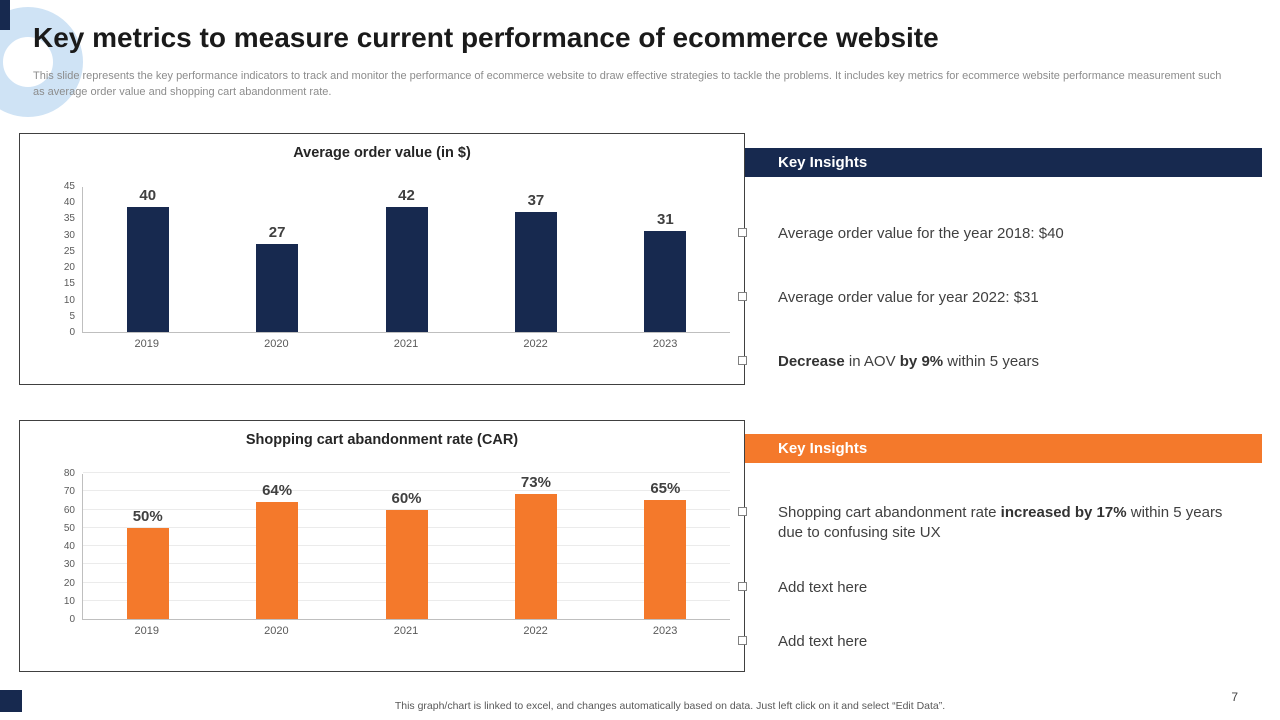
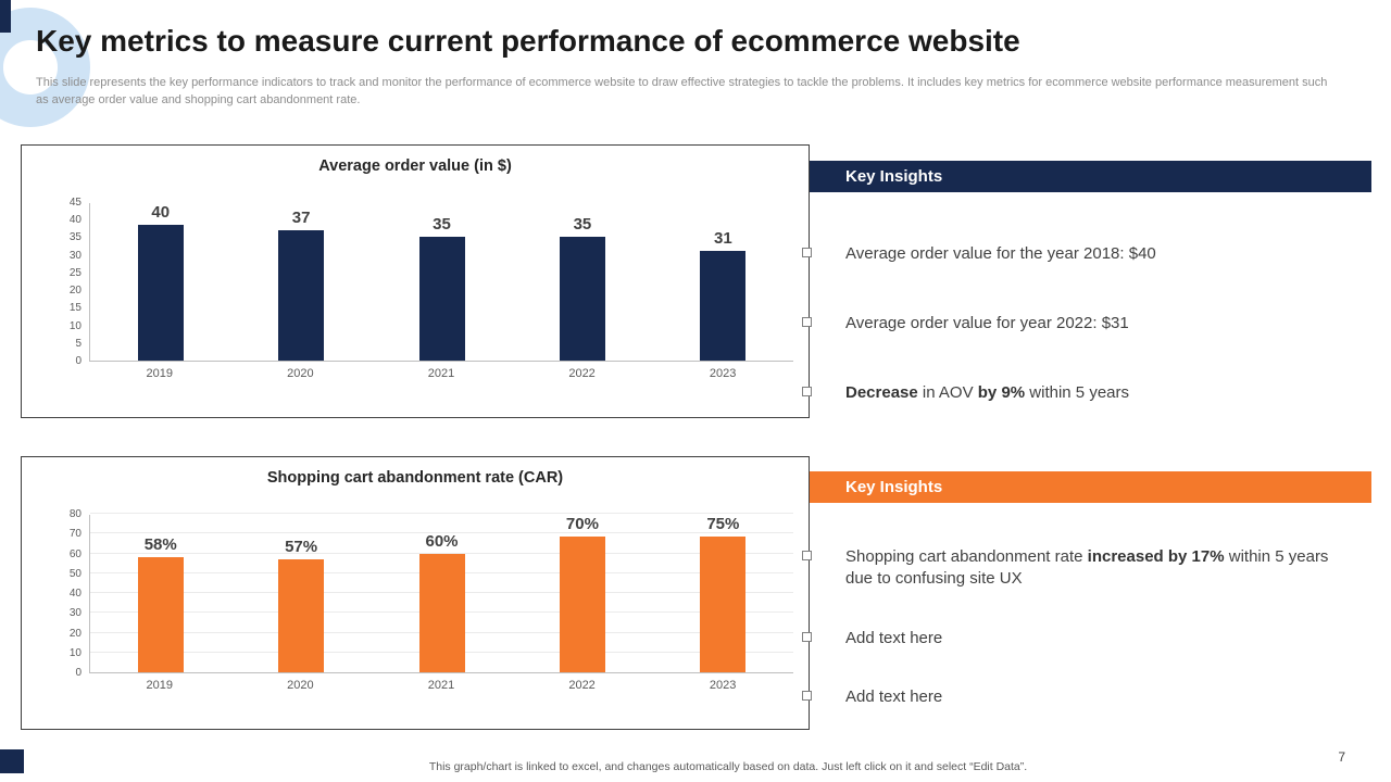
Average order value (in $)/2020: 27 -> 37
Average order value (in $)/2021: 42 -> 35
Average order value (in $)/2022: 37 -> 35
Shopping cart abandonment rate (CAR)/2019: 50% -> 58%
Shopping cart abandonment rate (CAR)/2020: 64% -> 57%
Shopping cart abandonment rate (CAR)/2022: 73% -> 70%
Shopping cart abandonment rate (CAR)/2023: 65% -> 75%
